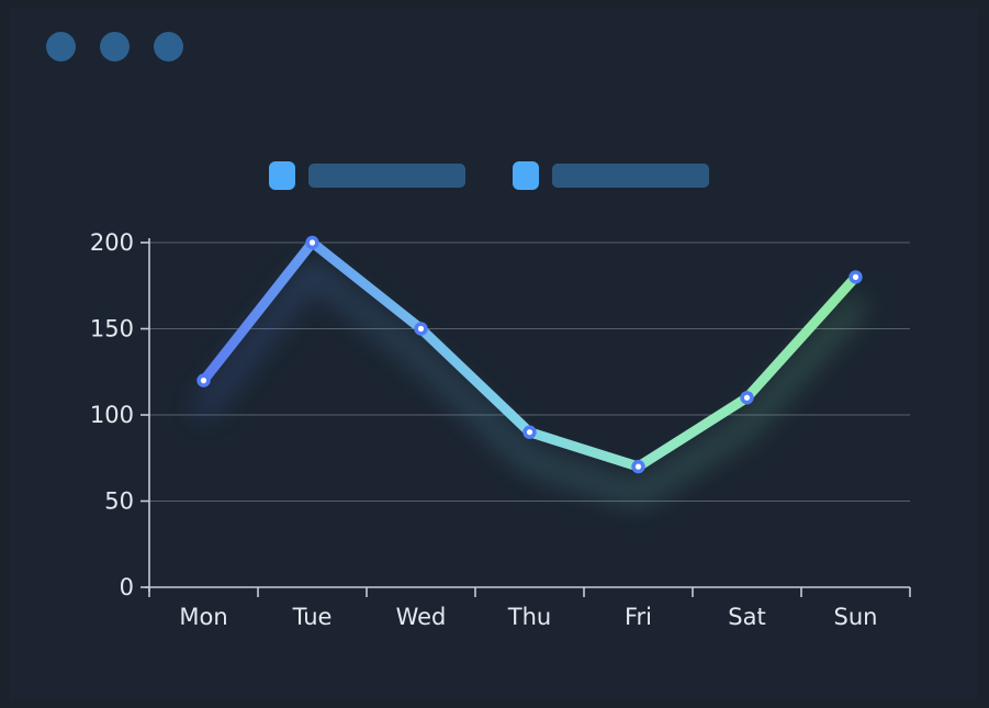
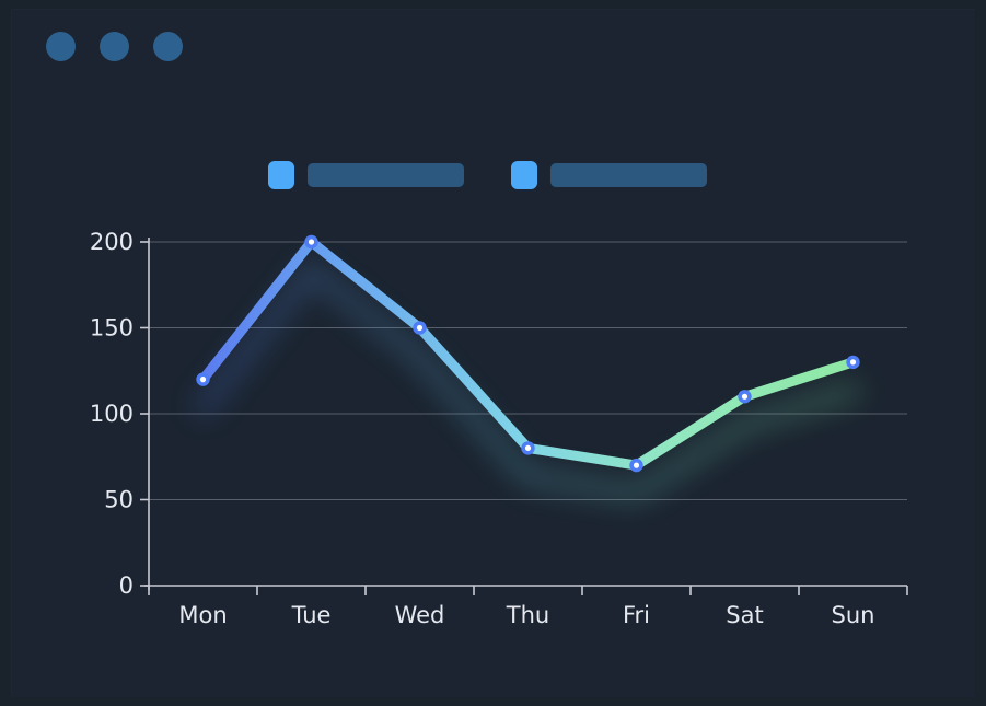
Thu: 90 -> 80
Sun: 180 -> 130
